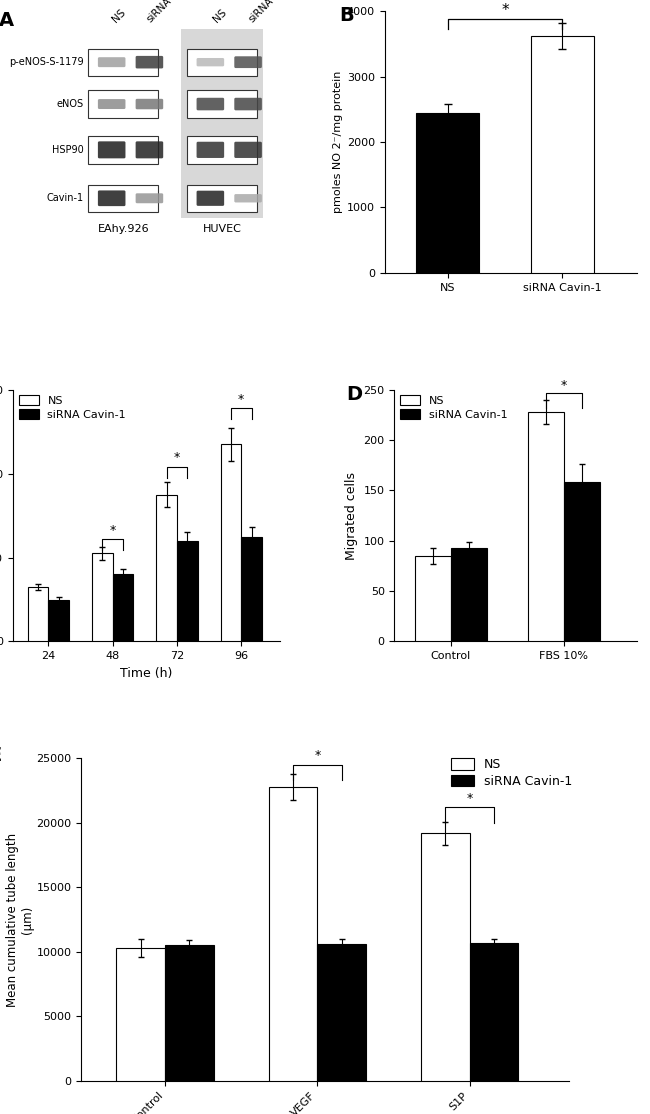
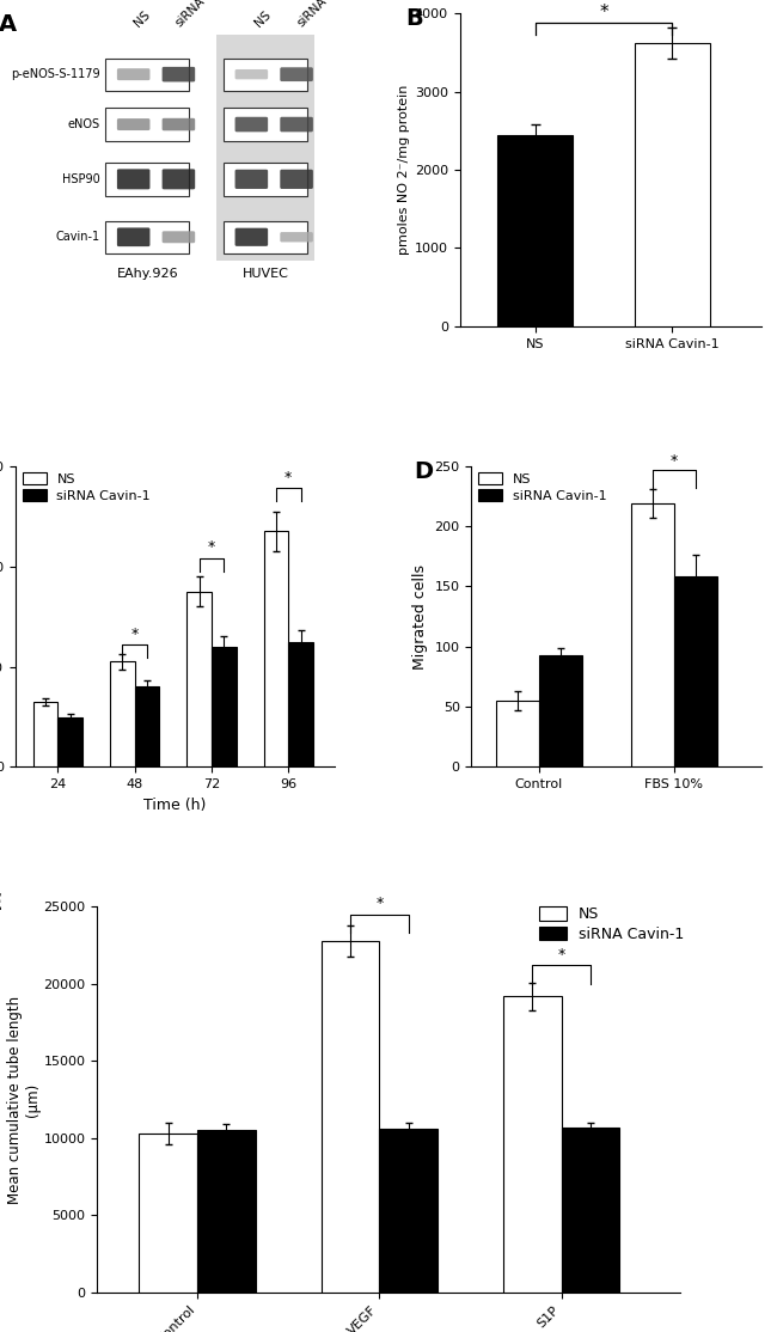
NS/Control: 85 -> 55
NS/FBS 10%: 228 -> 219
